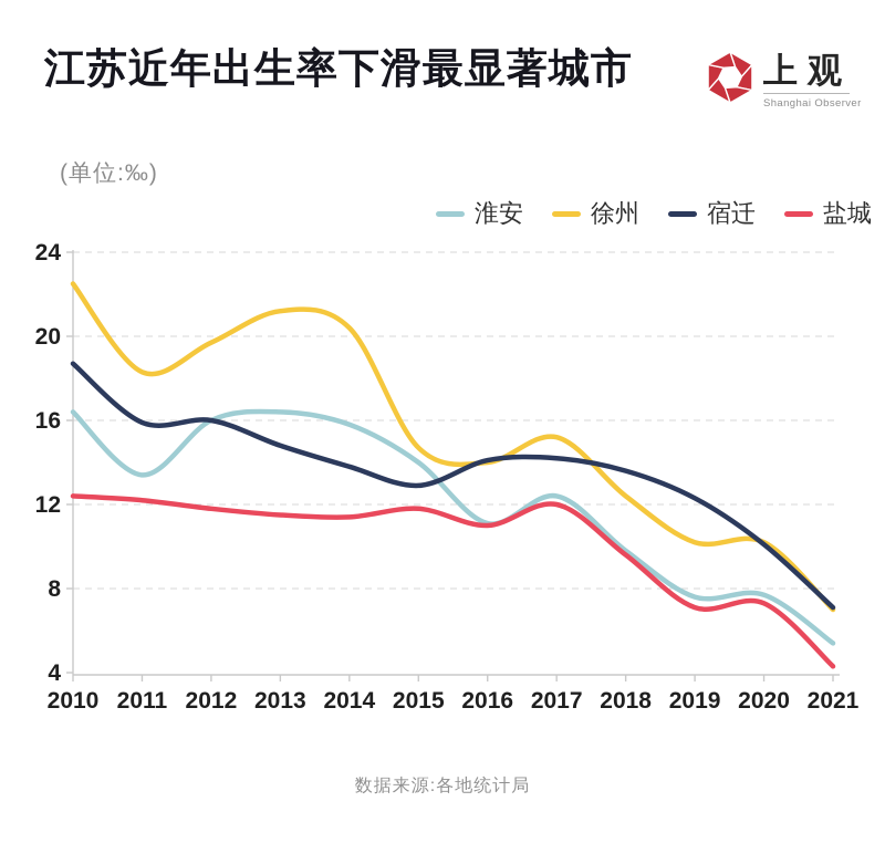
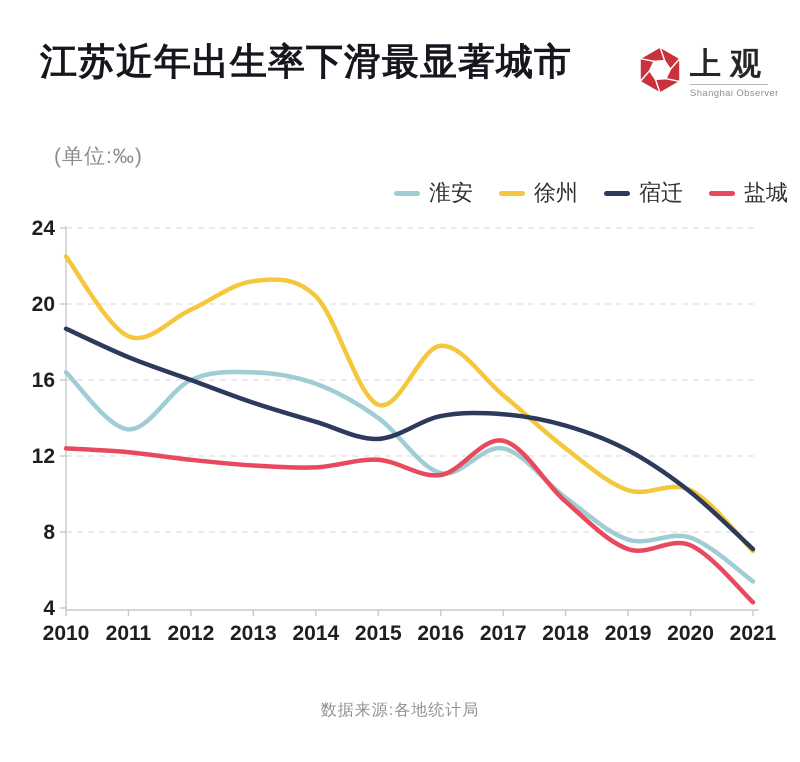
宿迁/2011: 15.9 -> 17.2
徐州/2016: 14.0 -> 17.8
盐城/2017: 12.0 -> 12.8
